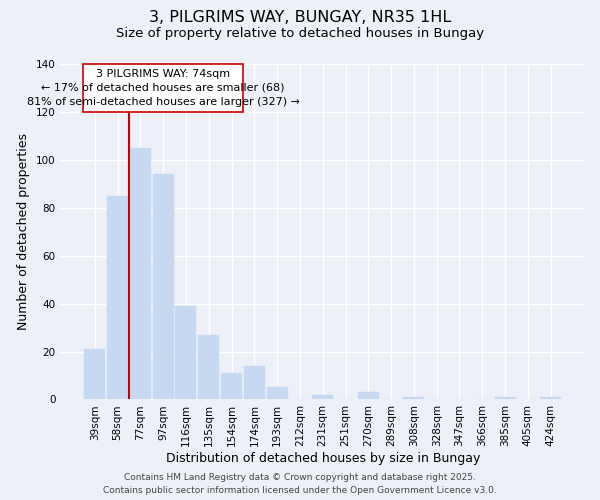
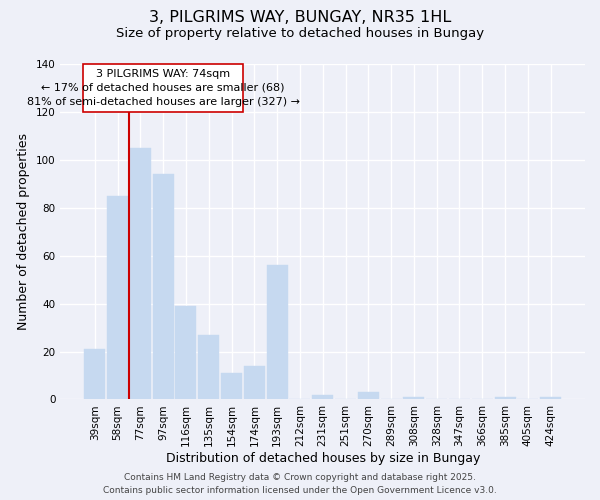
193sqm: 5 -> 56
